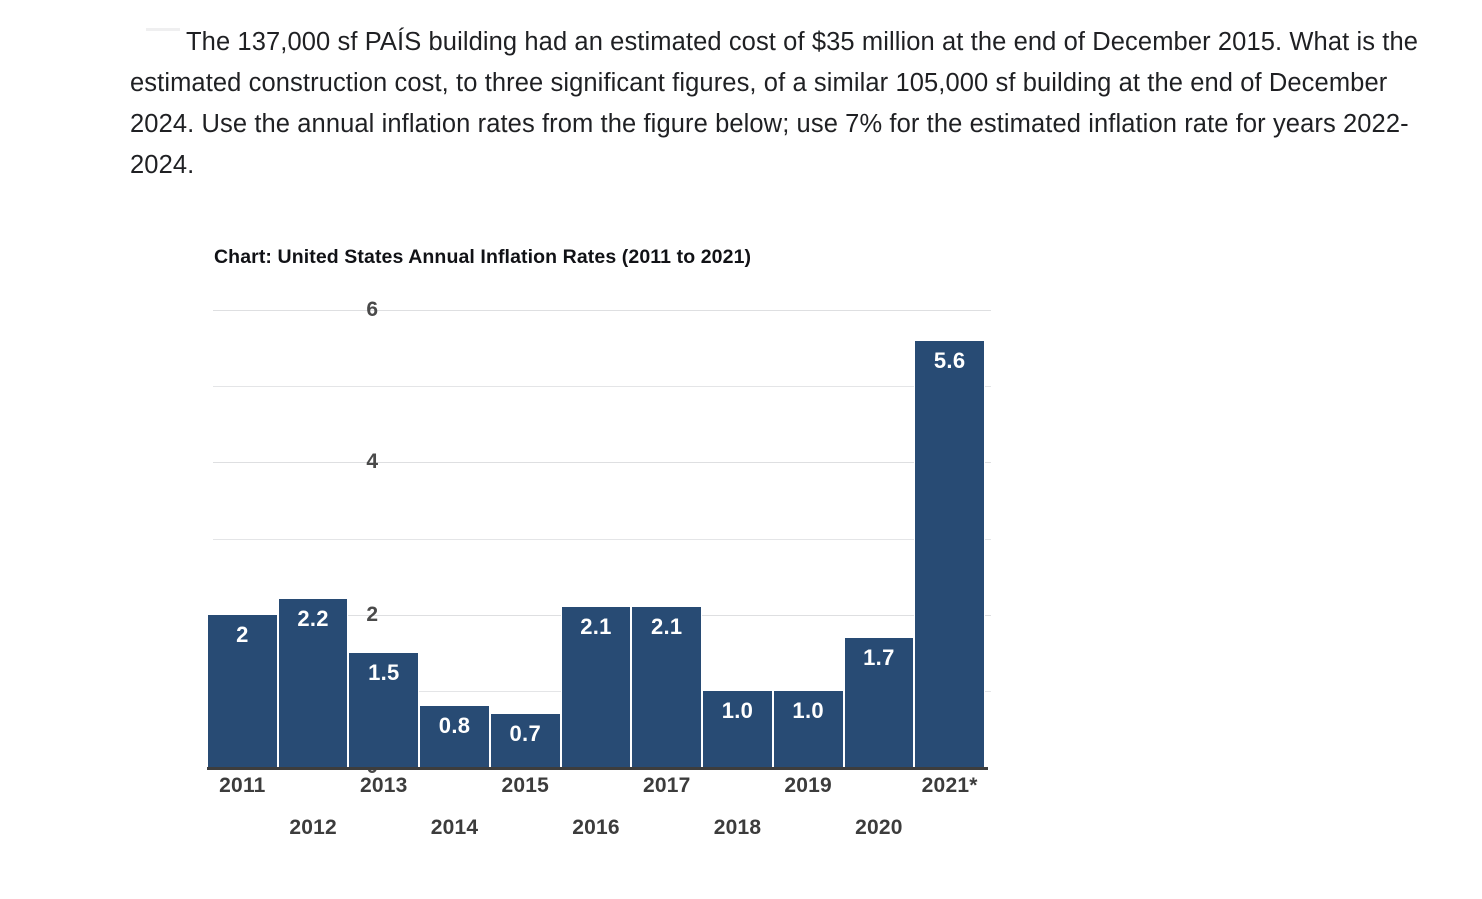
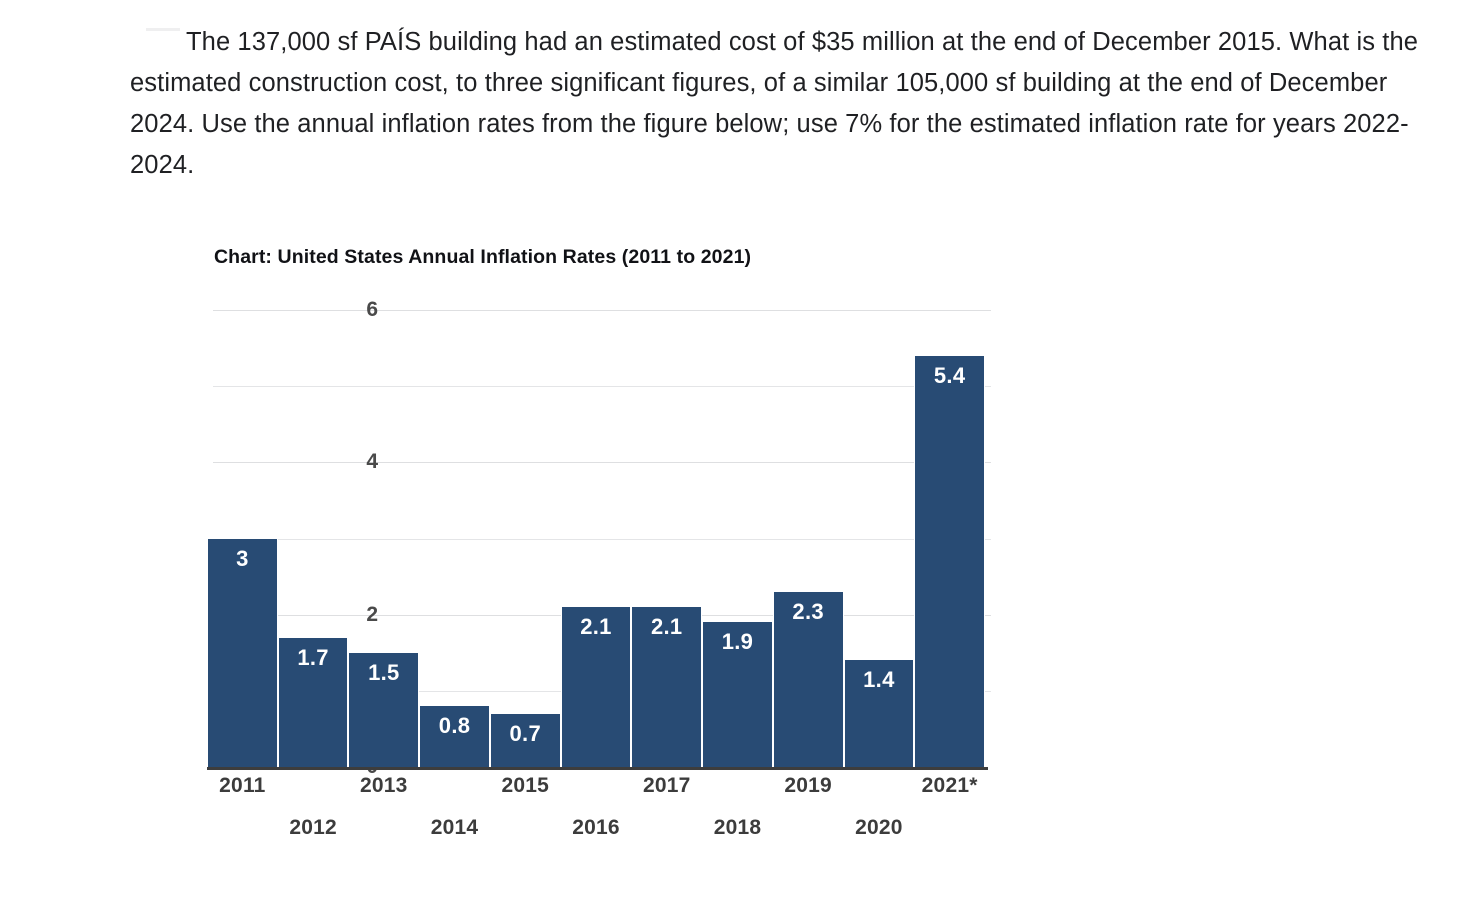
2011: 2 -> 3
2012: 2.2 -> 1.7
2018: 1.0 -> 1.9
2019: 1.0 -> 2.3
2020: 1.7 -> 1.4
2021*: 5.6 -> 5.4
